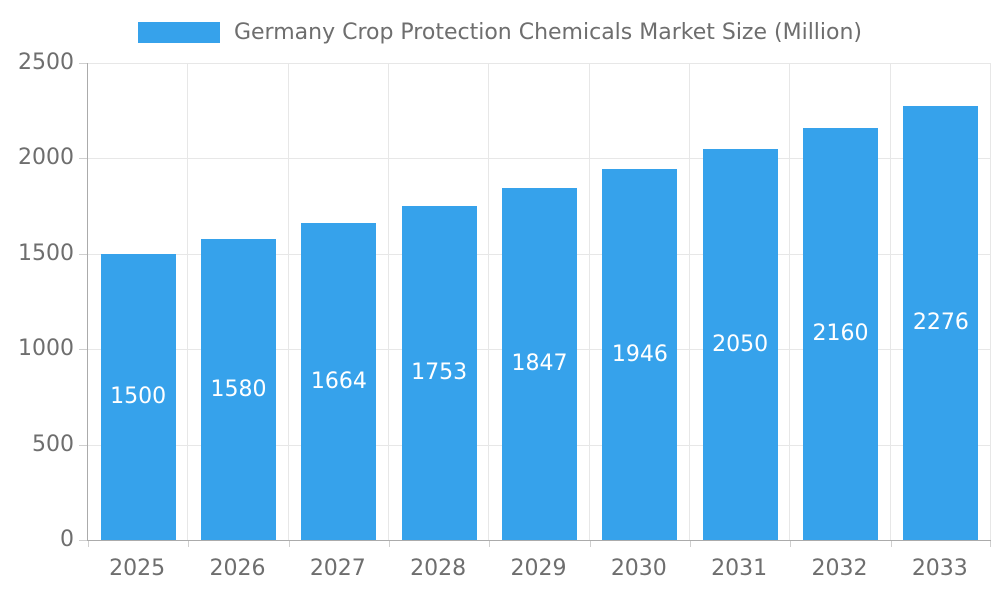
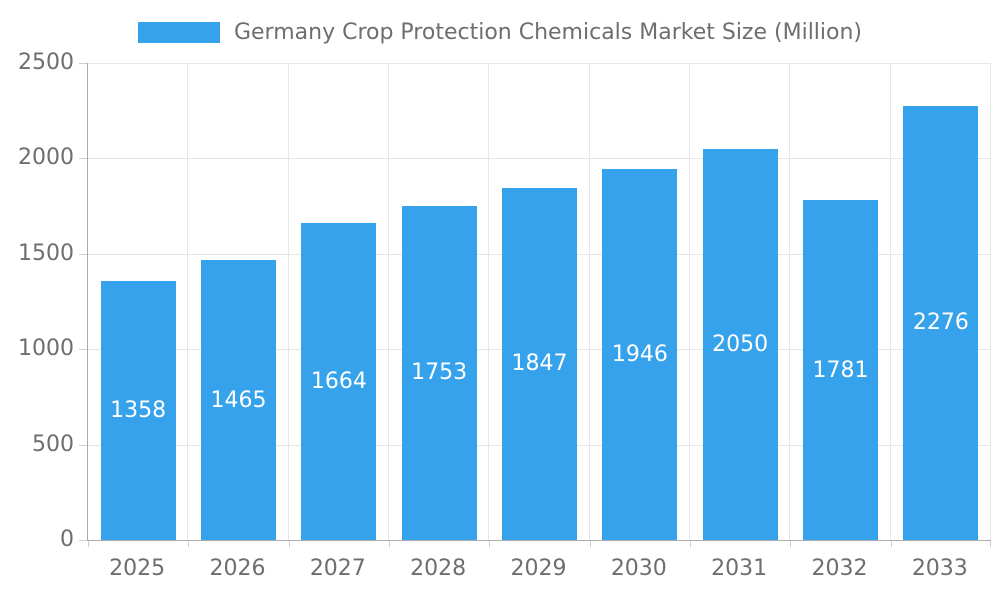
2025: 1500 -> 1358
2026: 1580 -> 1465
2032: 2160 -> 1781
